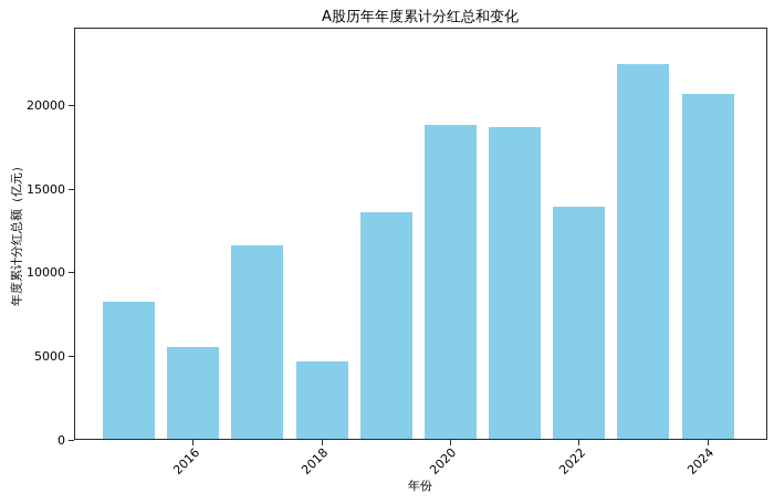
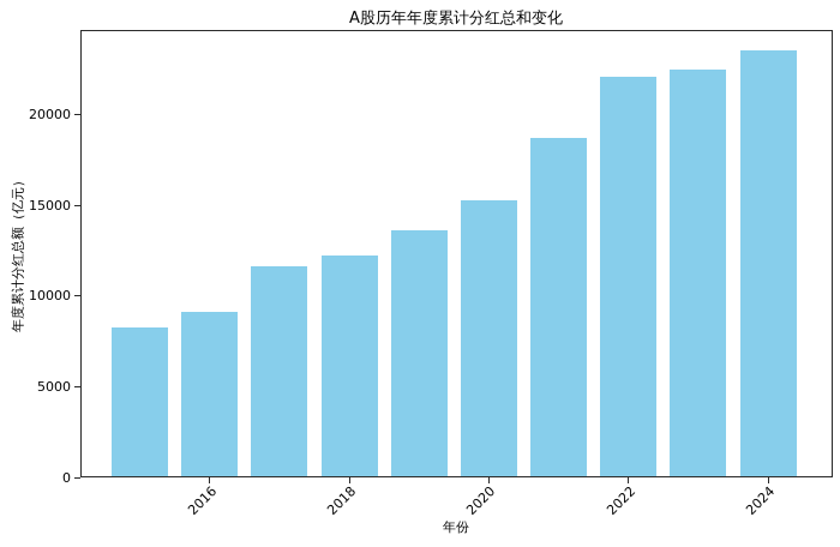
2016: 5500 -> 9100
2018: 4600 -> 12200
2020: 18800 -> 15200
2022: 13900 -> 22000
2024: 20600 -> 23500
